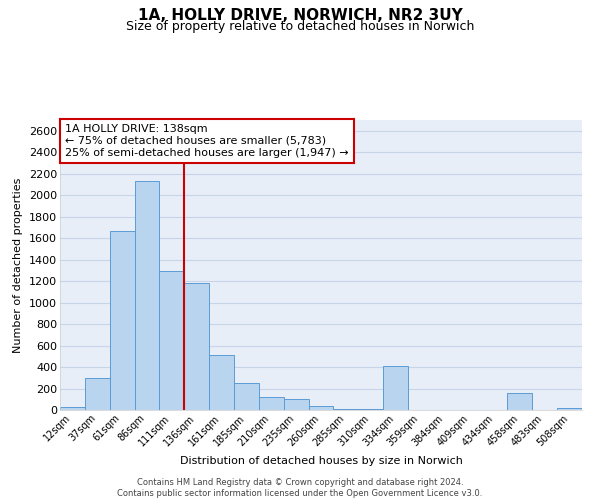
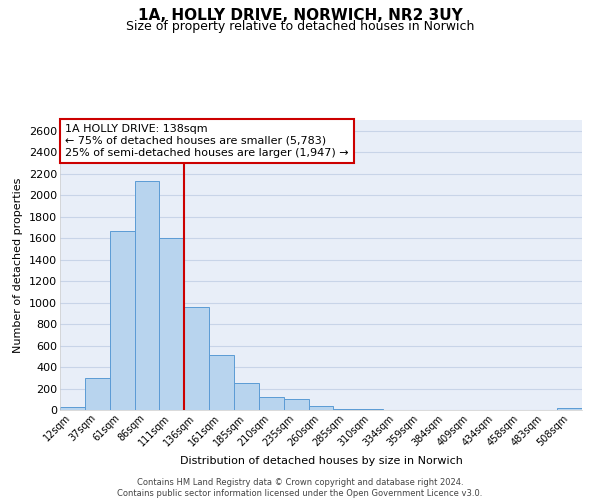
111sqm: 1290 -> 1600
136sqm: 1180 -> 960
334sqm: 410 -> 0
458sqm: 160 -> 0
